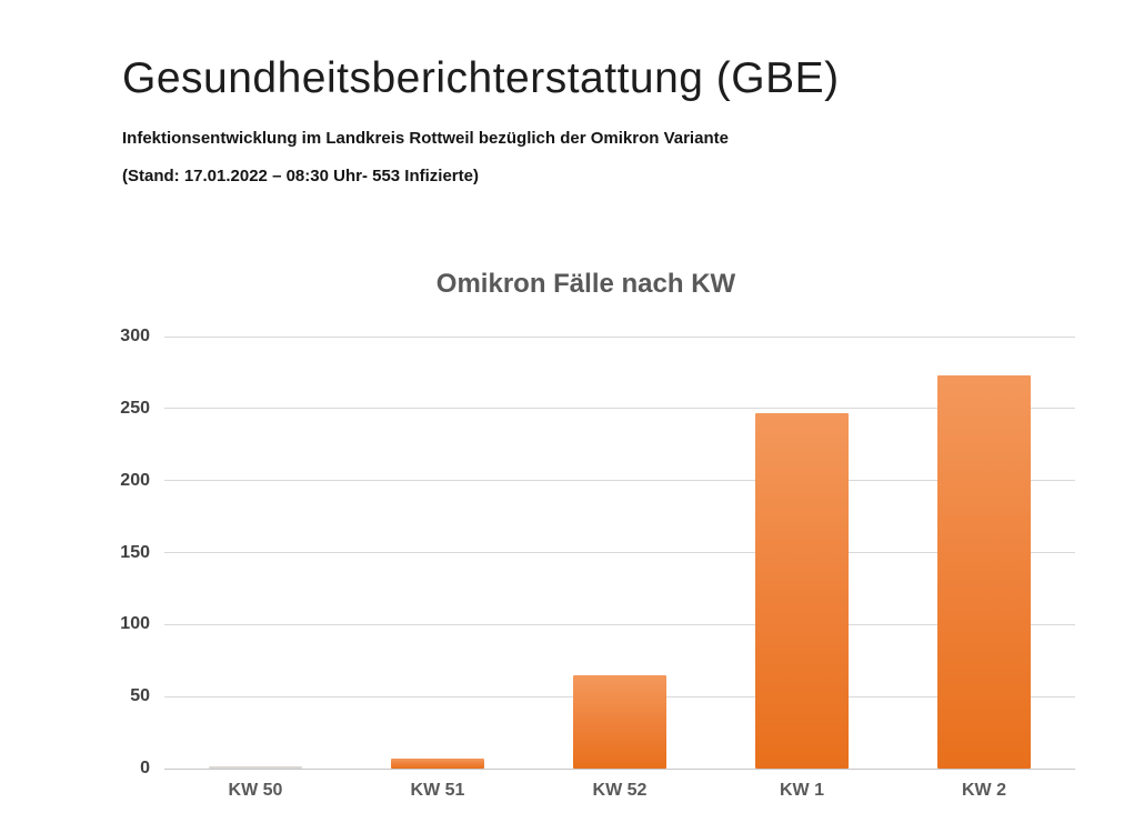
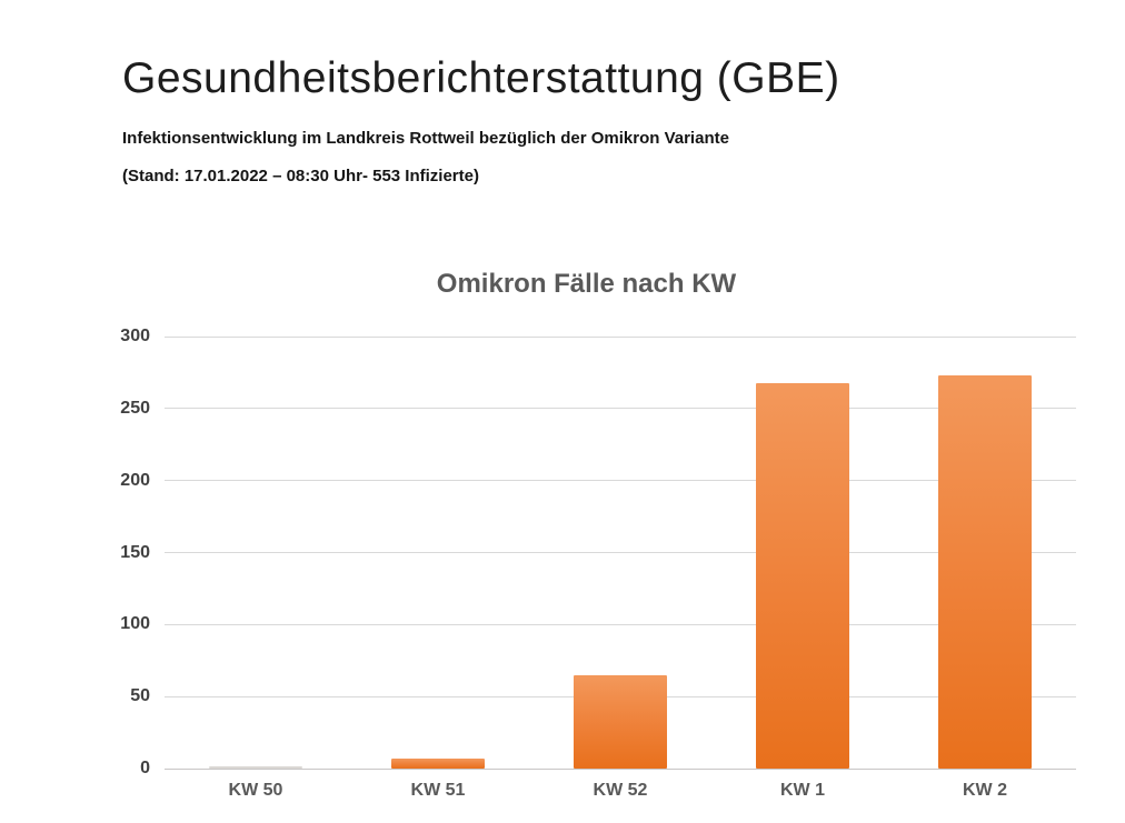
KW 1: 247 -> 268
